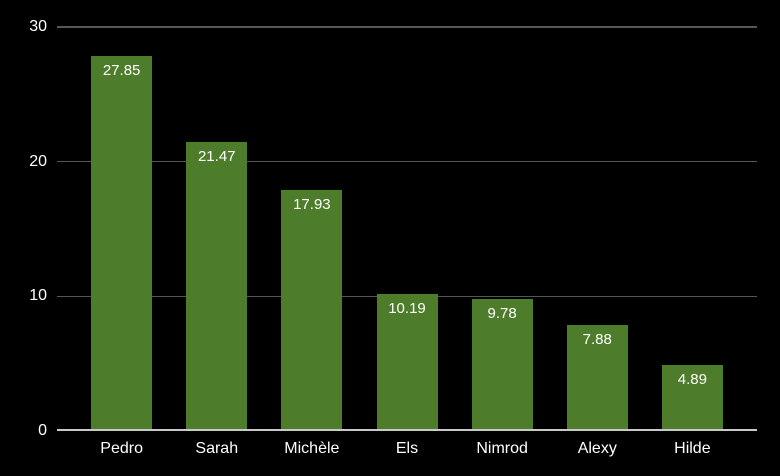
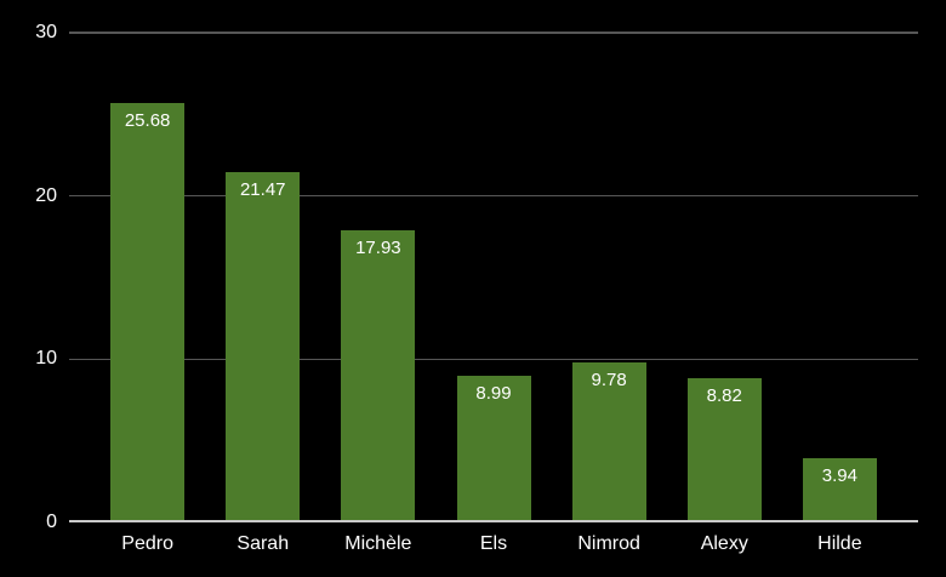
Pedro: 27.85 -> 25.68
Els: 10.19 -> 8.99
Alexy: 7.88 -> 8.82
Hilde: 4.89 -> 3.94
